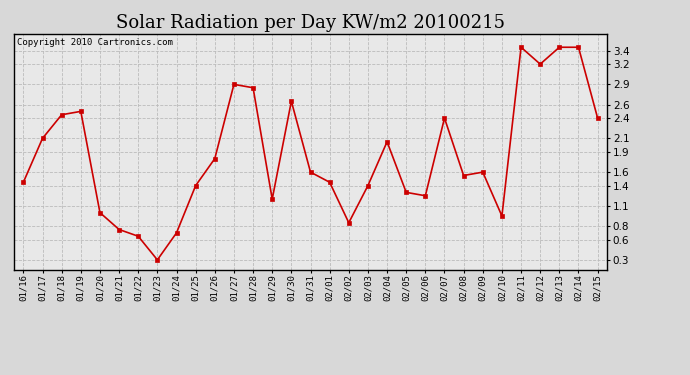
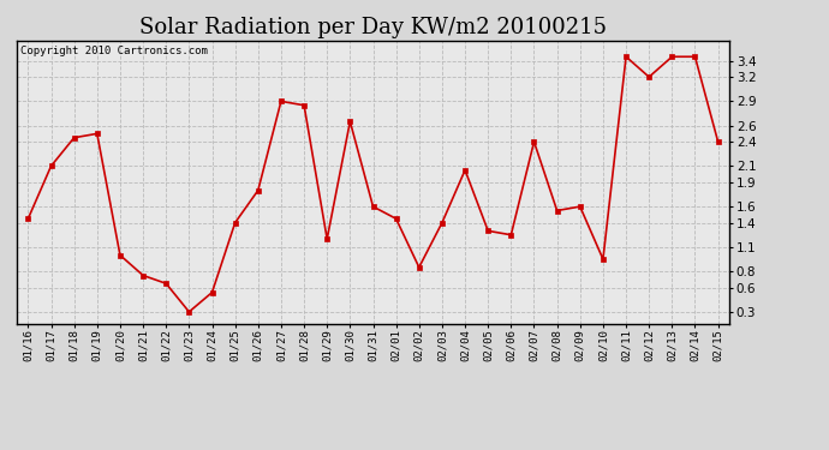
01/24: 0.70 -> 0.54
